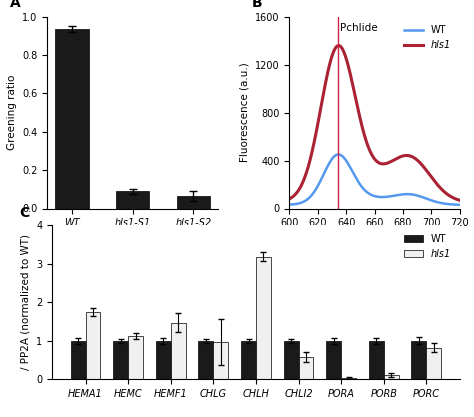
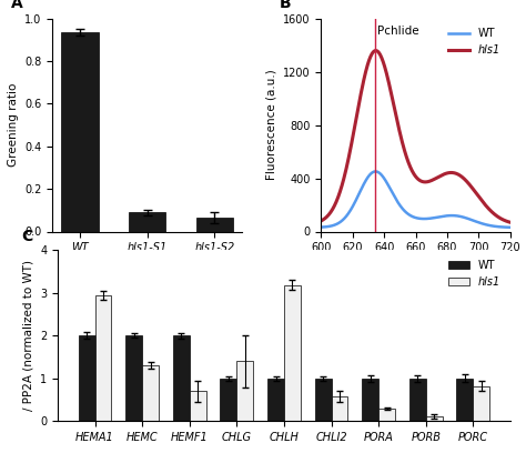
WT/HEMA1: 1 -> 2
hls1/HEMA1: 1.75 -> 2.95
WT/HEMC: 1 -> 2
hls1/HEMC: 1.13 -> 1.30
WT/HEMF1: 1 -> 2
hls1/HEMF1: 1.47 -> 0.70
hls1/CHLG: 0.97 -> 1.40
hls1/PORA: 0.04 -> 0.30
